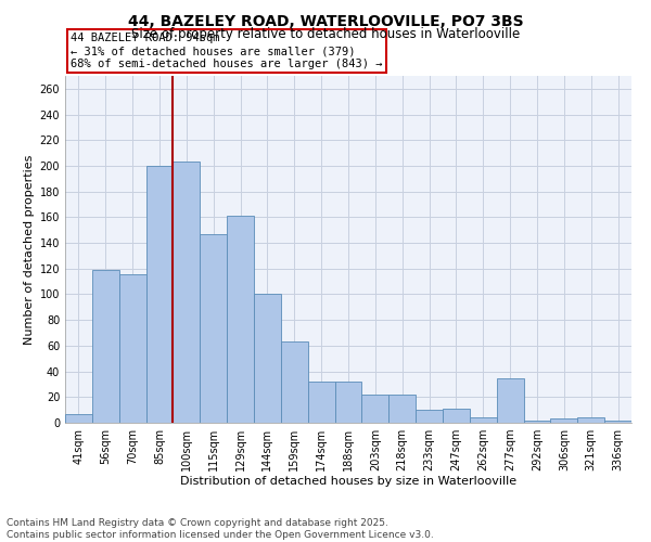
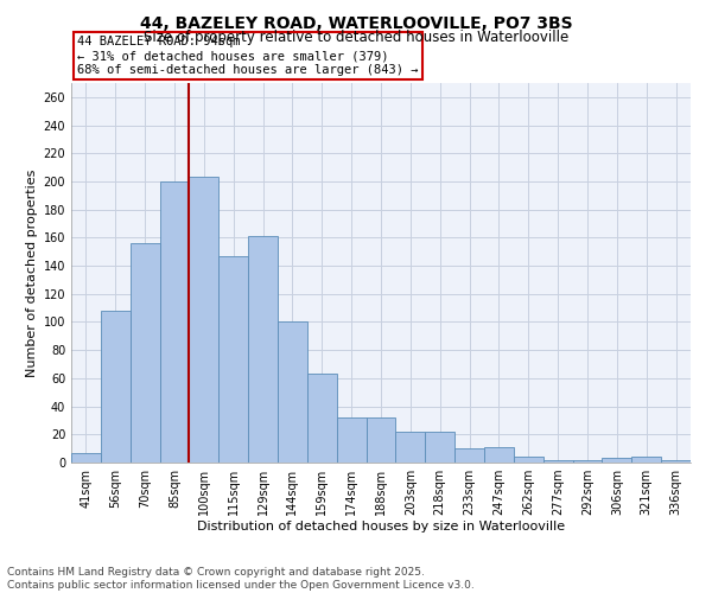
56sqm: 119 -> 108
70sqm: 116 -> 156
277sqm: 35 -> 2
